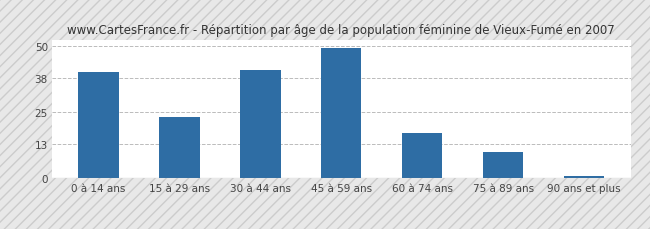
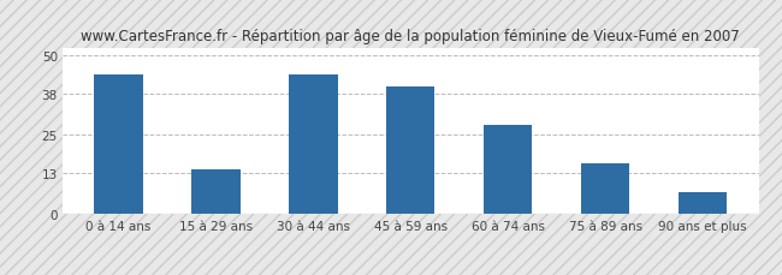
0 à 14 ans: 40 -> 44
15 à 29 ans: 23 -> 14
30 à 44 ans: 41 -> 44
45 à 59 ans: 49 -> 40
60 à 74 ans: 17 -> 28
75 à 89 ans: 10 -> 16
90 ans et plus: 1 -> 7
